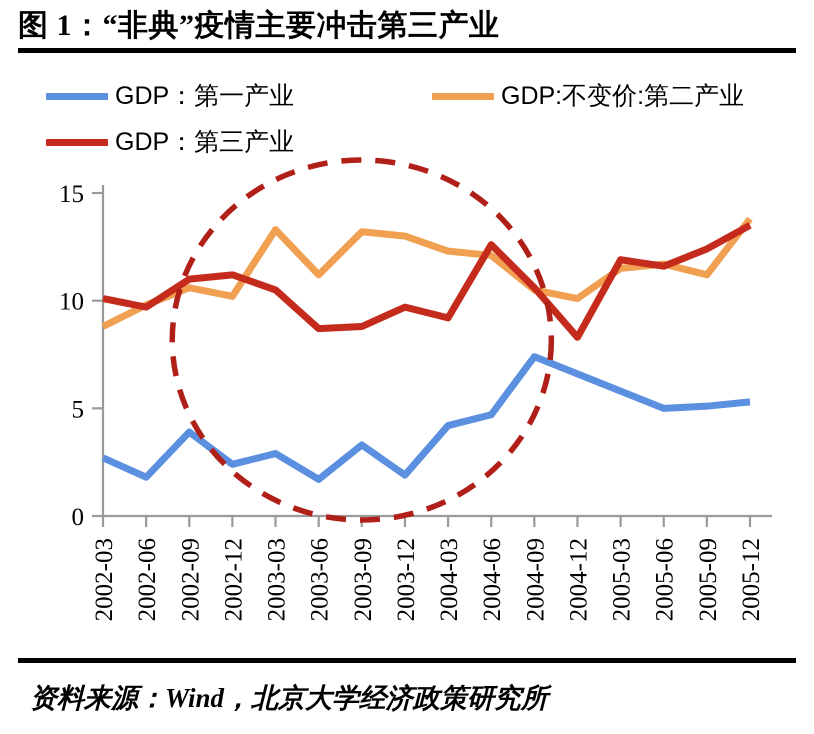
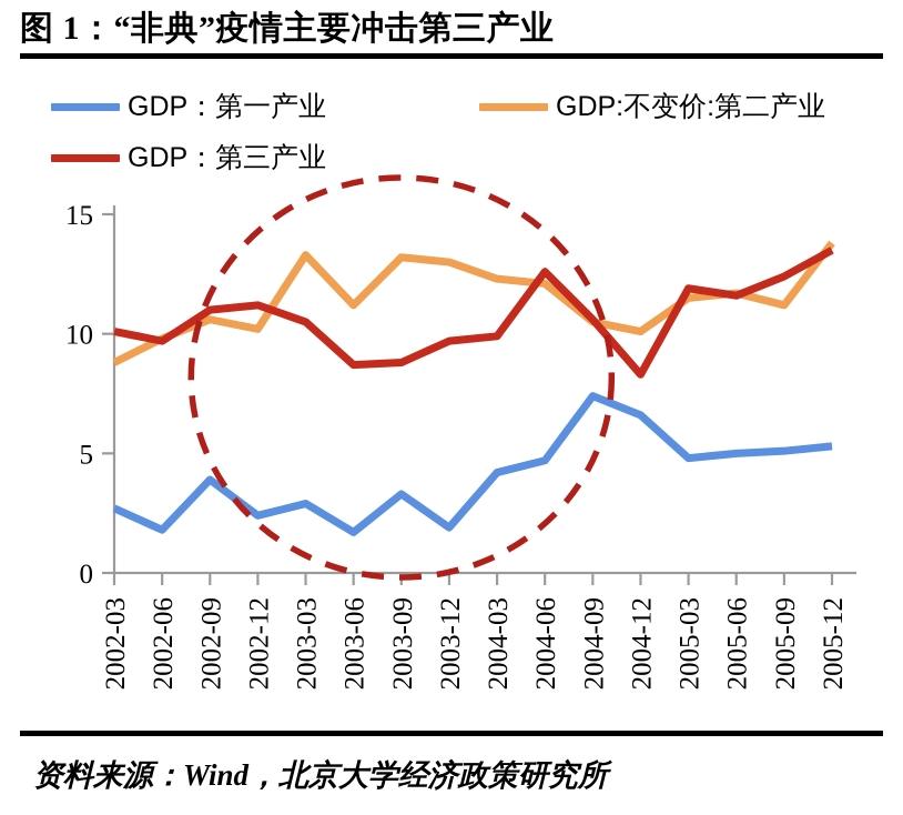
GDP：第三产业/2004-03: 9.2 -> 9.9
GDP：第一产业/2005-03: 5.8 -> 4.8
